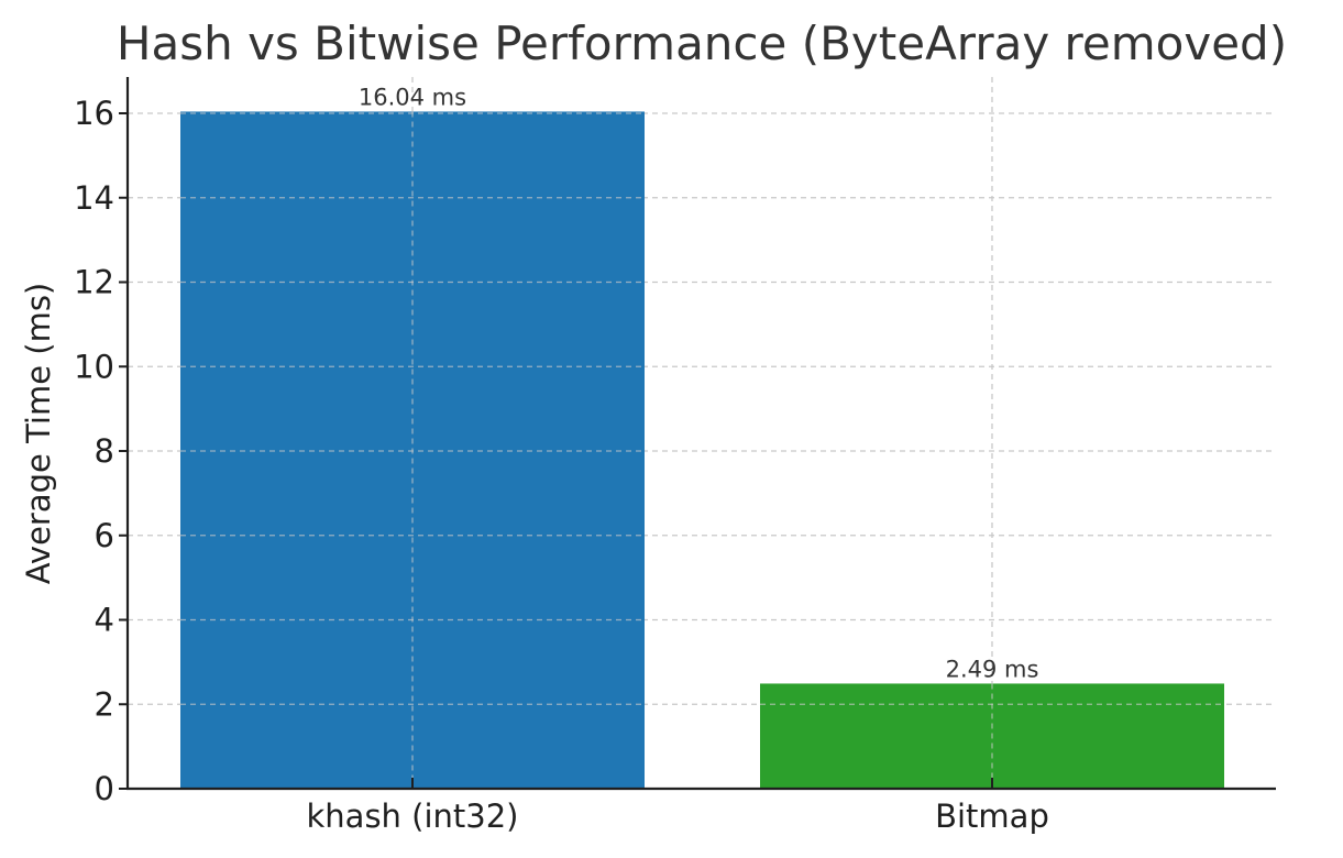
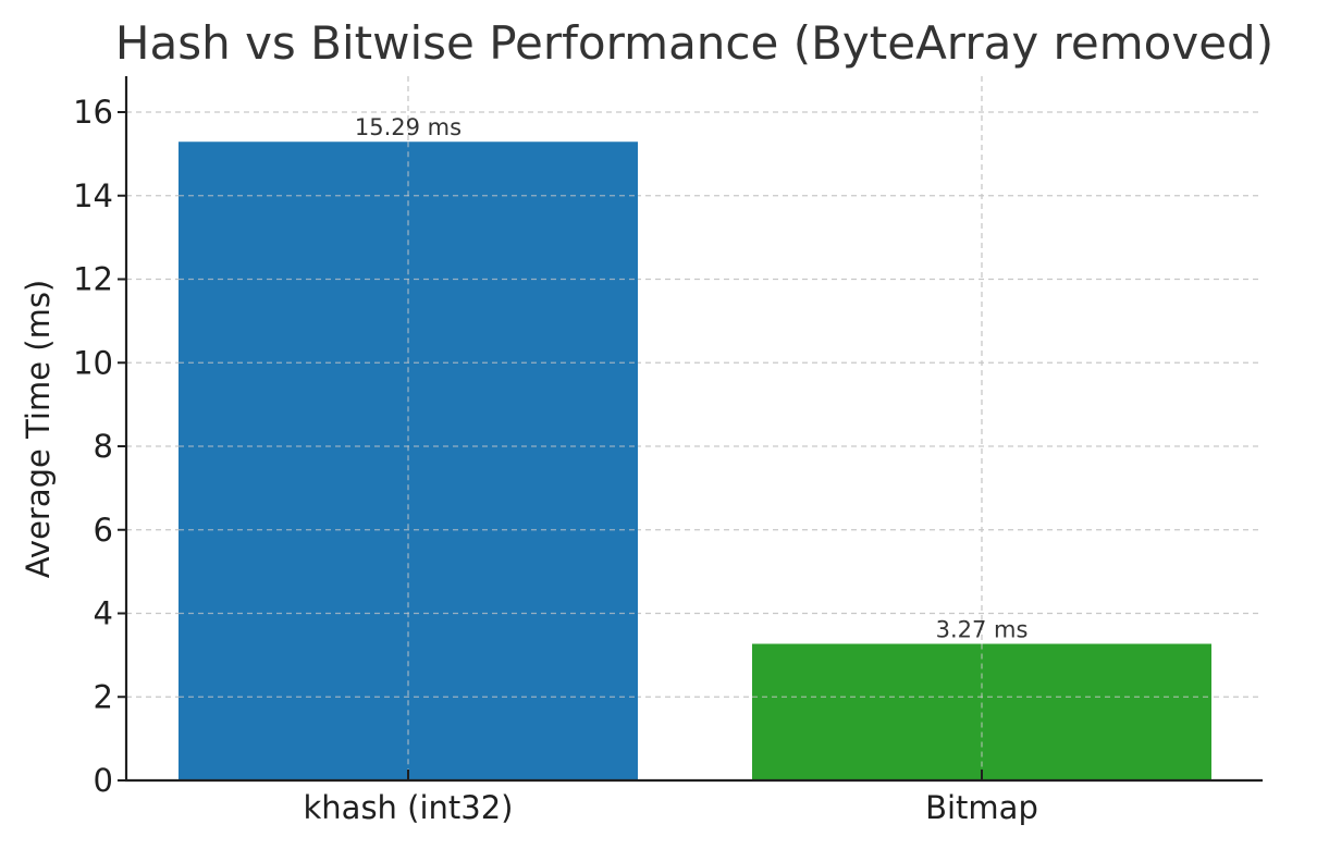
khash (int32): 16.04 -> 15.29
Bitmap: 2.49 -> 3.27
